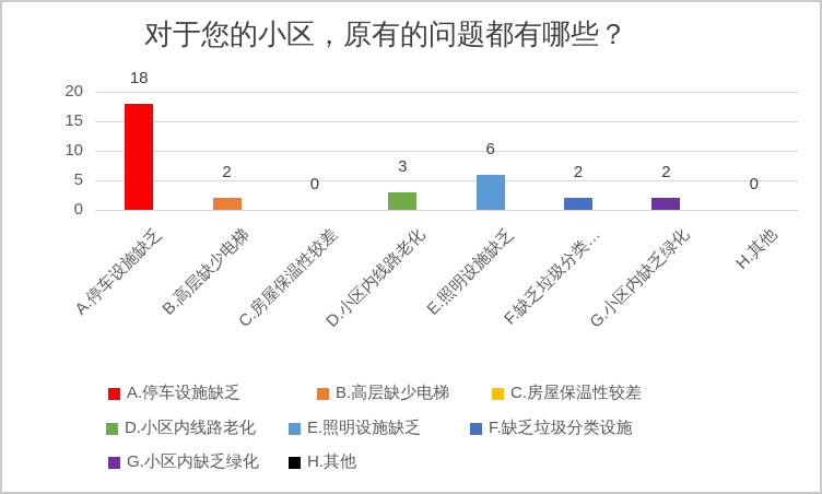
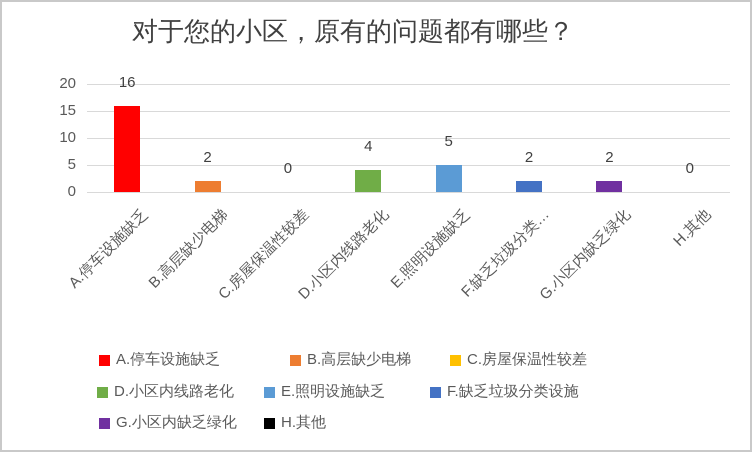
A.停车设施缺乏: 18 -> 16
D.小区内线路老化: 3 -> 4
E.照明设施缺乏: 6 -> 5
